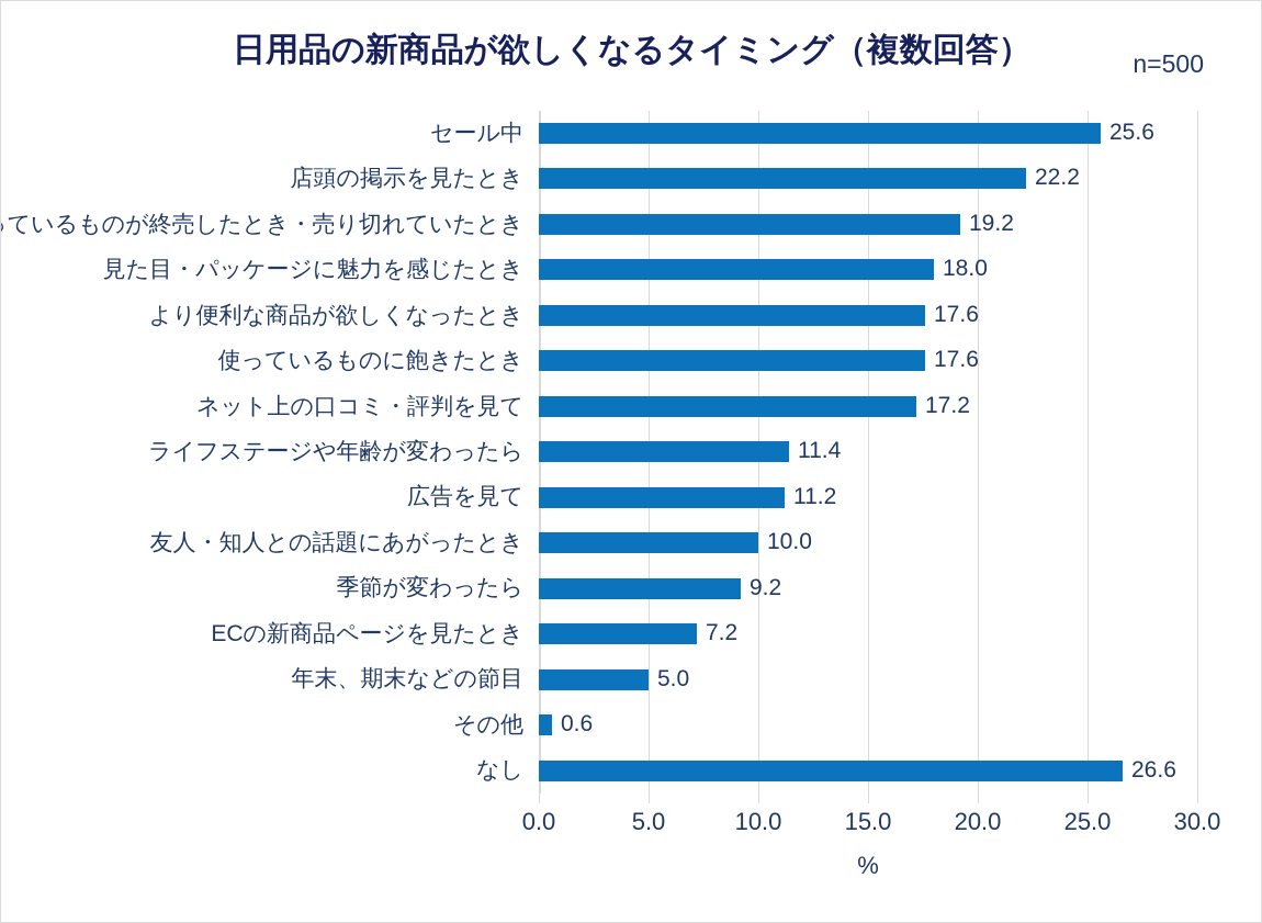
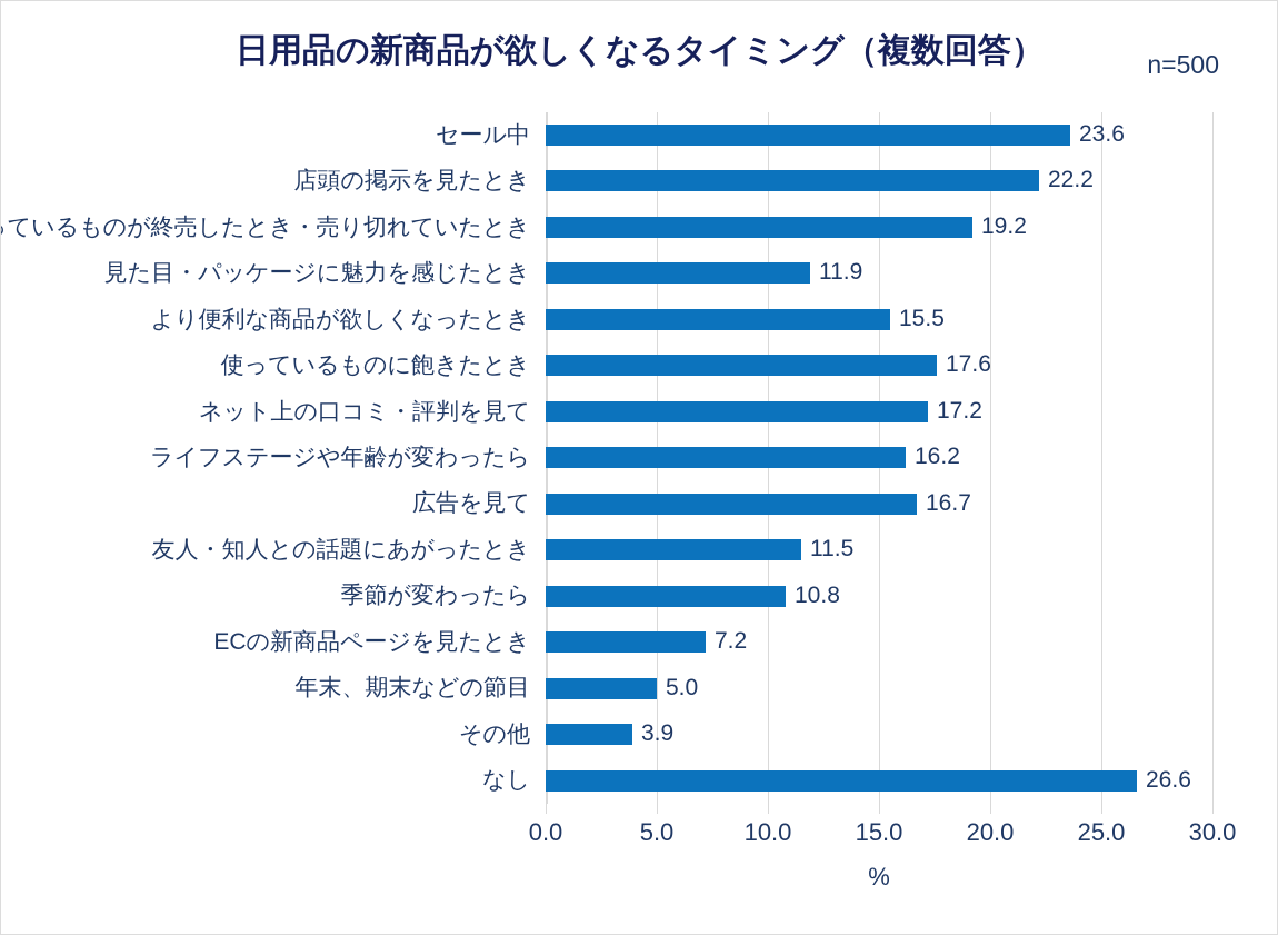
セール中: 25.6 -> 23.6
見た目・パッケージに魅力を感じたとき: 18.0 -> 11.9
より便利な商品が欲しくなったとき: 17.6 -> 15.5
ライフステージや年齢が変わったら: 11.4 -> 16.2
広告を見て: 11.2 -> 16.7
友人・知人との話題にあがったとき: 10.0 -> 11.5
季節が変わったら: 9.2 -> 10.8
その他: 0.6 -> 3.9
